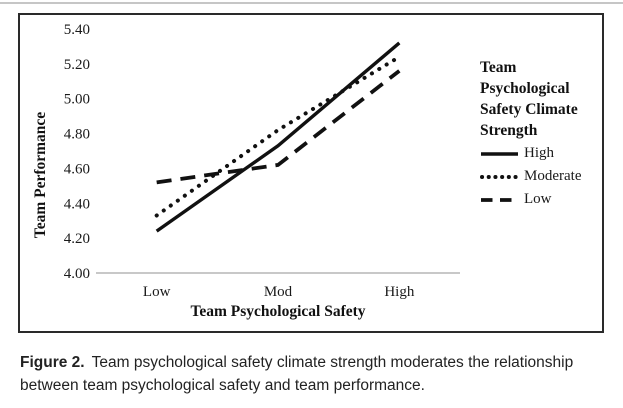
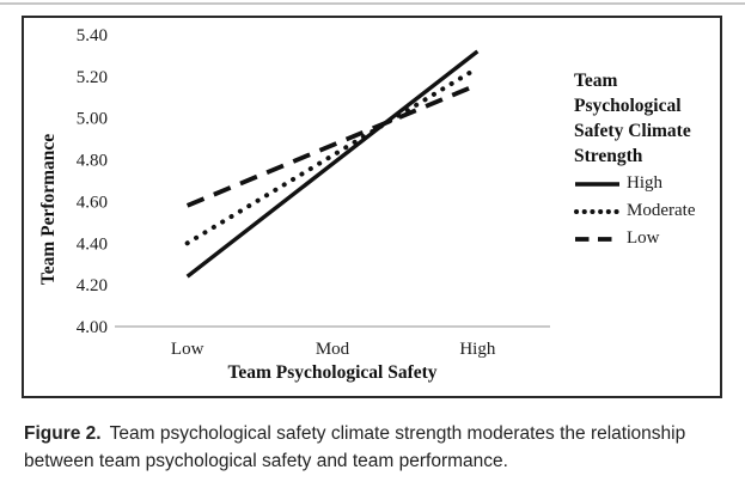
Moderate/Low: 4.33 -> 4.40
Low/Low: 4.52 -> 4.58
High/Mod: 4.73 -> 4.78
Low/Mod: 4.62 -> 4.87
